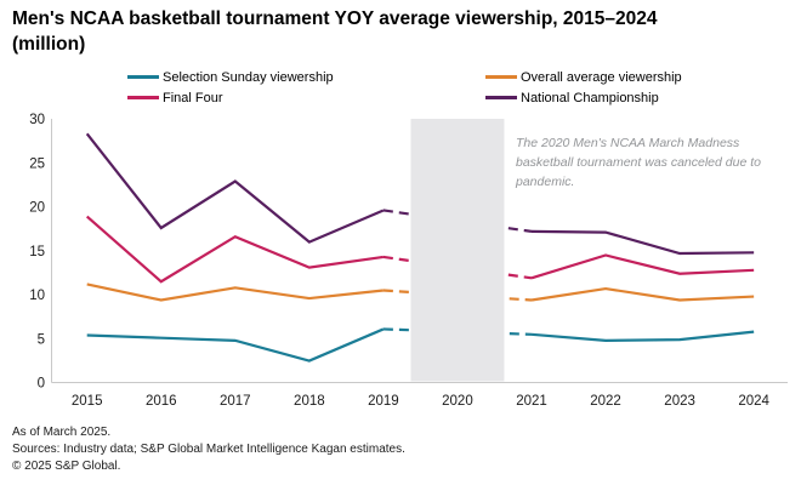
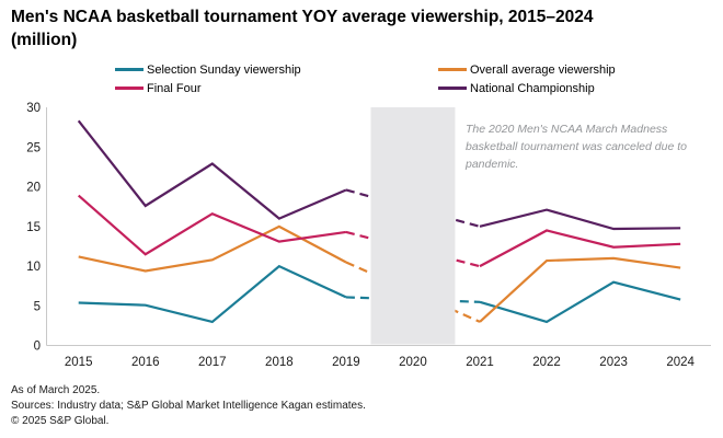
Selection Sunday viewership/2017: 5 -> 3
Selection Sunday viewership/2018: 2 -> 10
Overall average viewership/2018: 10 -> 15
Overall average viewership/2021: 9 -> 3
Final Four/2021: 12 -> 10
National Championship/2021: 17 -> 15
Selection Sunday viewership/2022: 5 -> 3
Selection Sunday viewership/2023: 5 -> 8
Overall average viewership/2023: 9 -> 11
